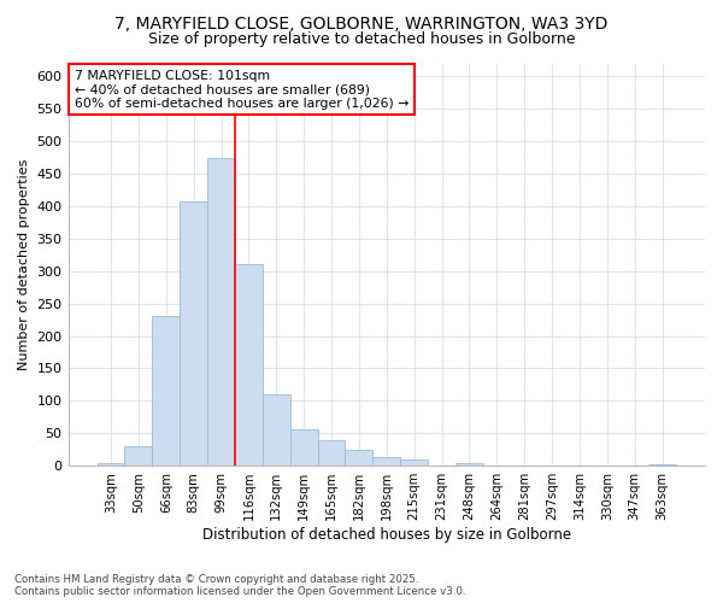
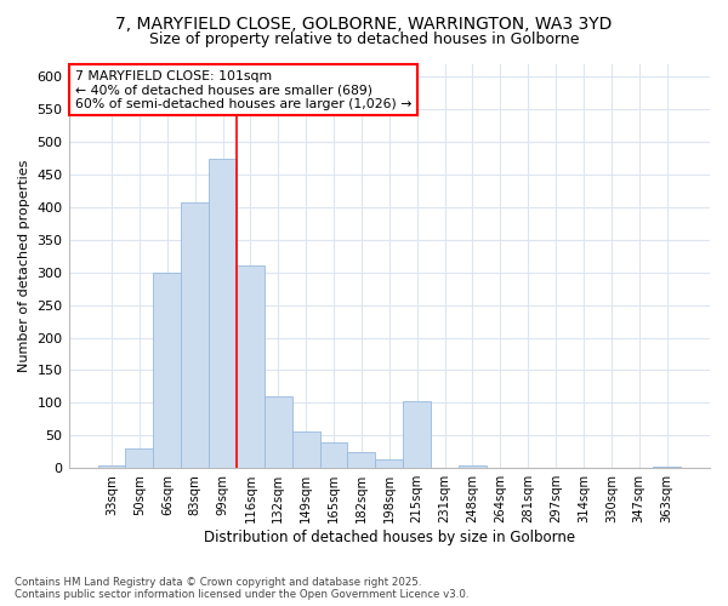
66sqm: 230 -> 300
215sqm: 10 -> 102
